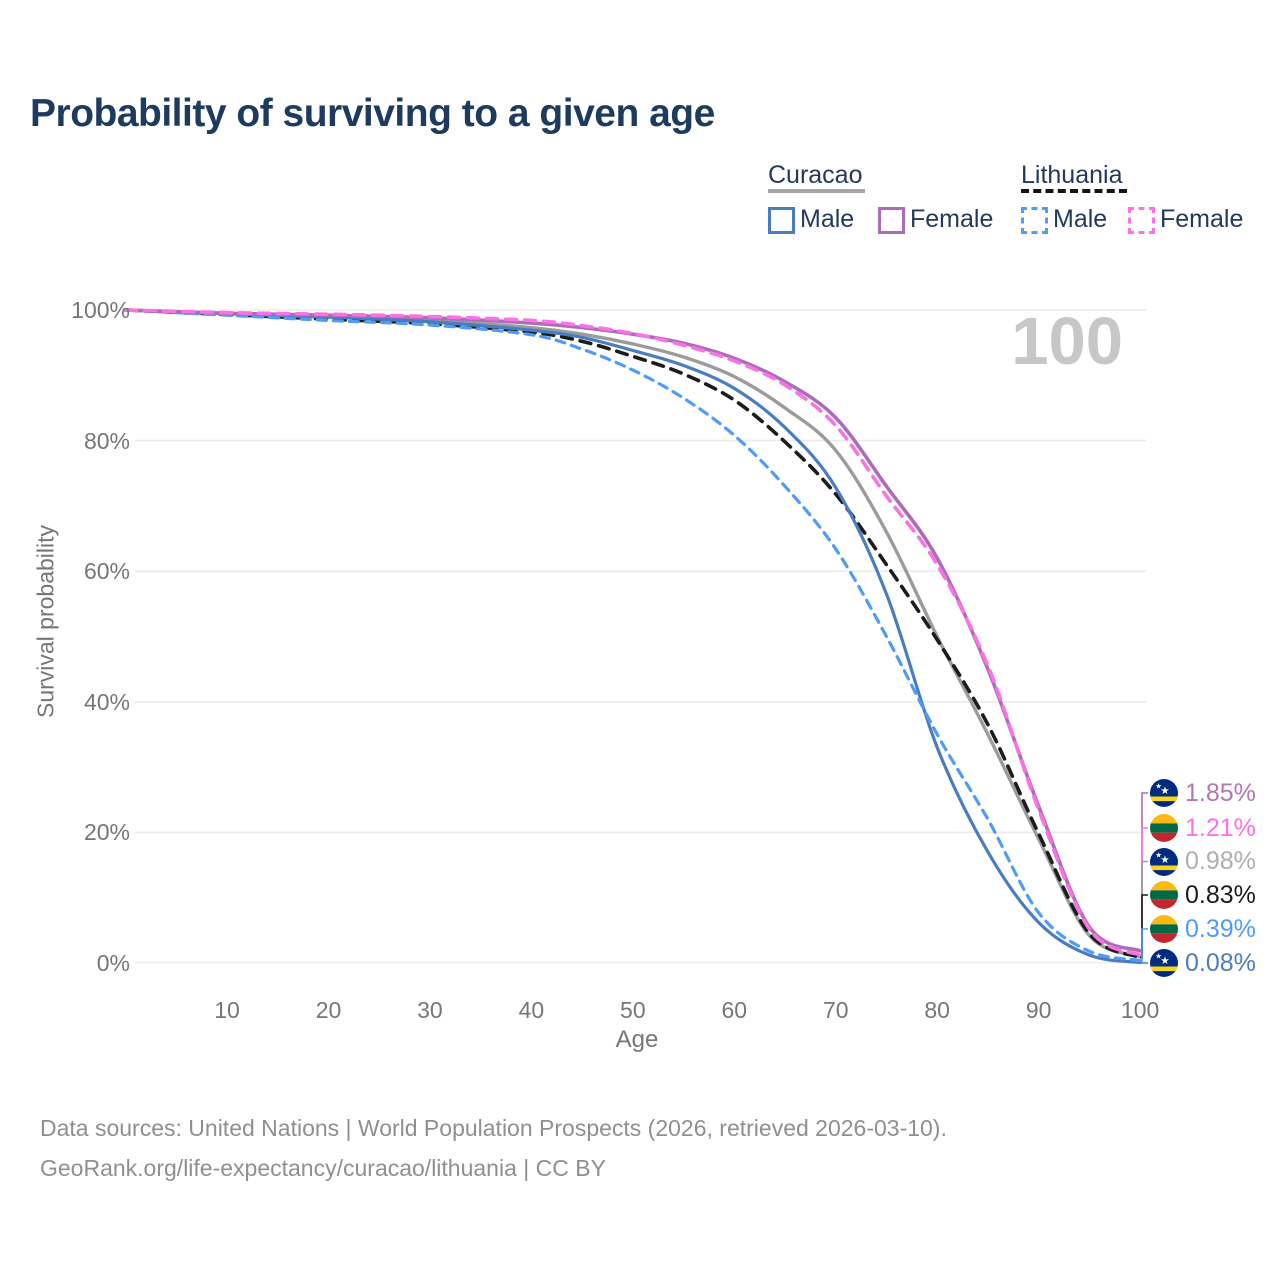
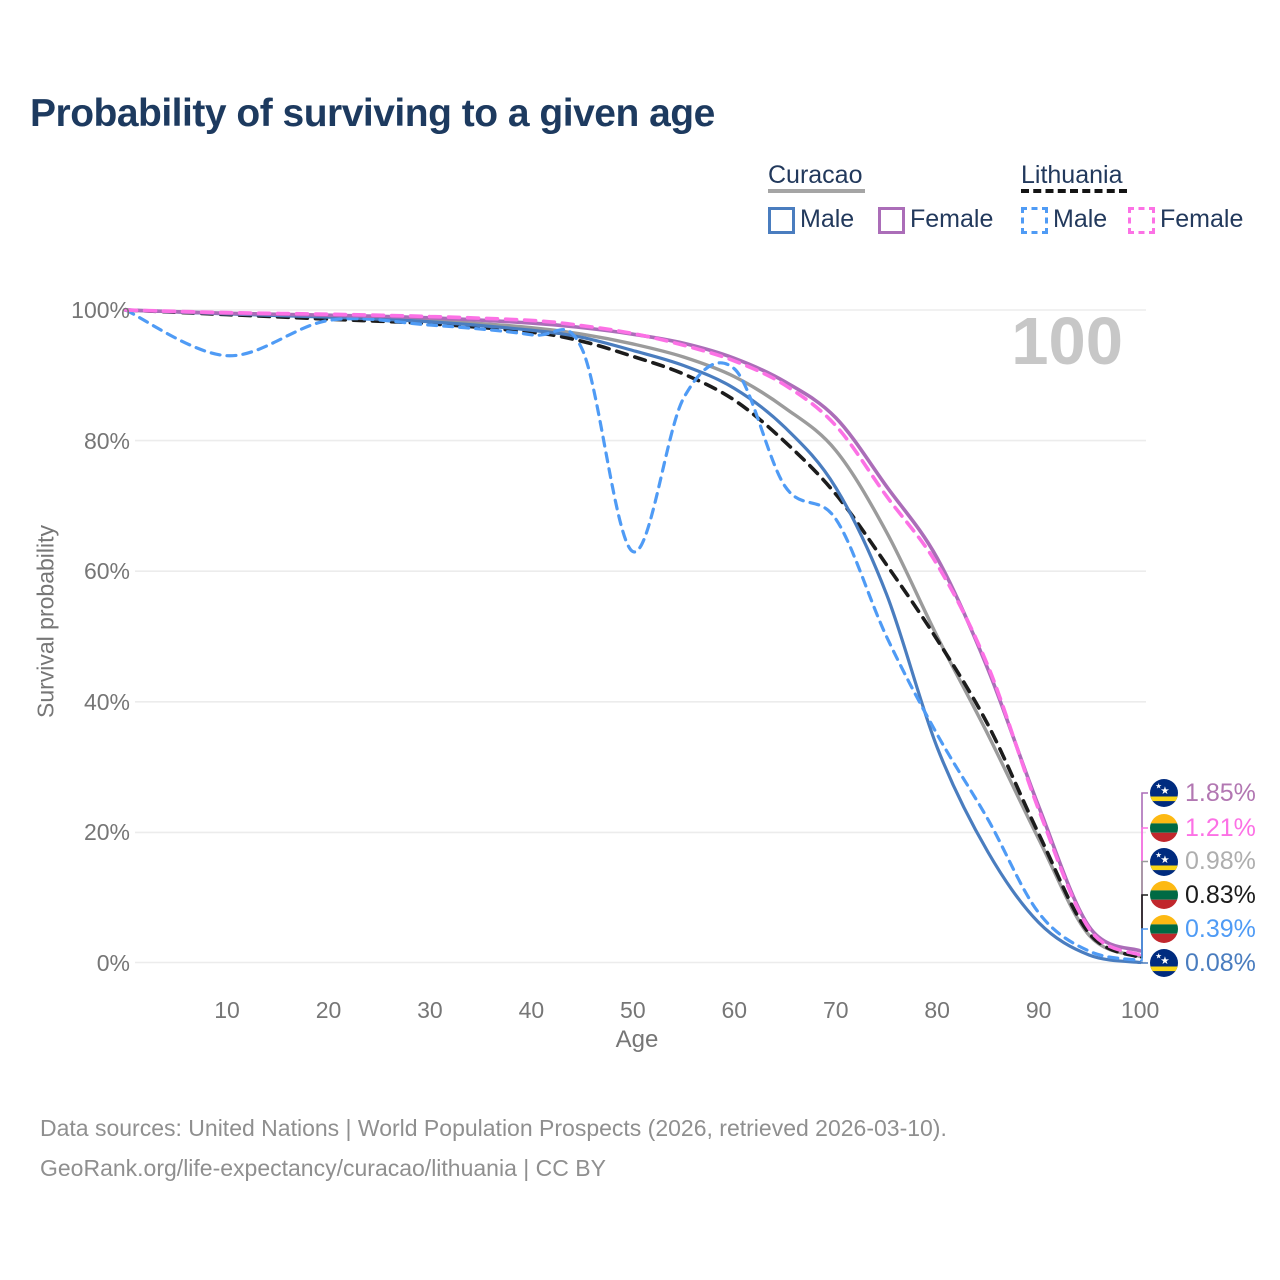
Lithuania Male/10: 99% -> 93%
Lithuania Male/50: 91% -> 63%
Lithuania Male/60: 81% -> 91%
Lithuania Male/70: 63% -> 68%
